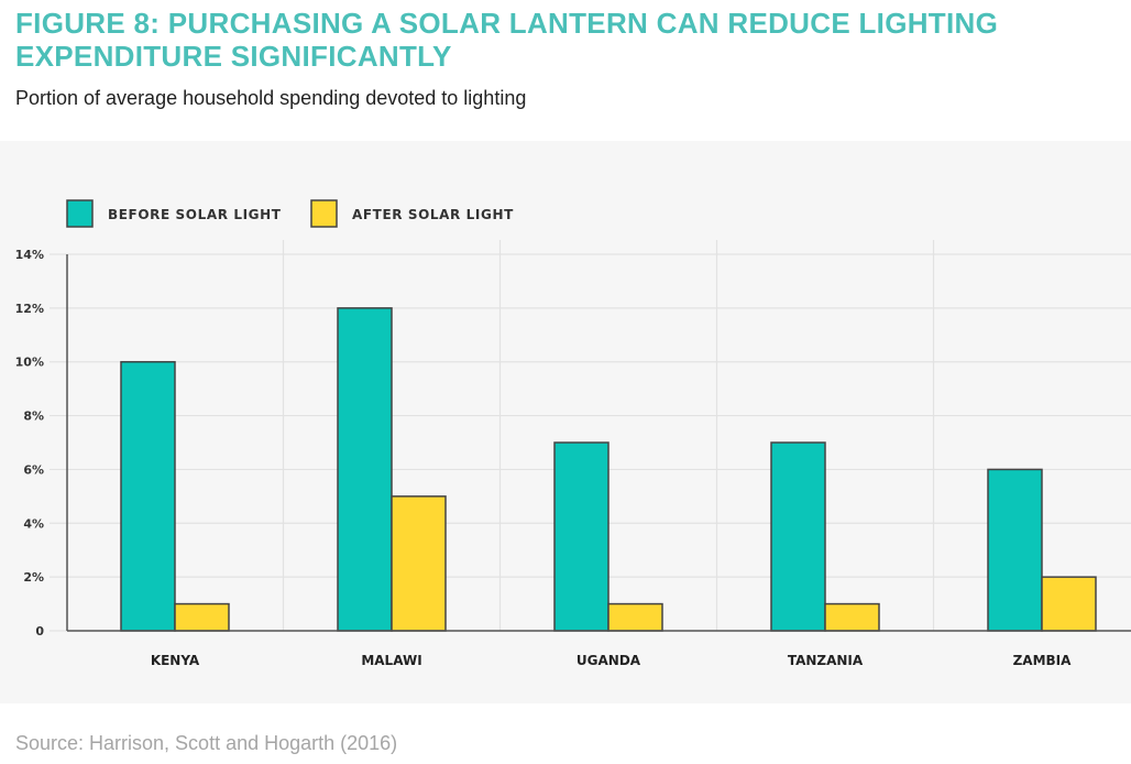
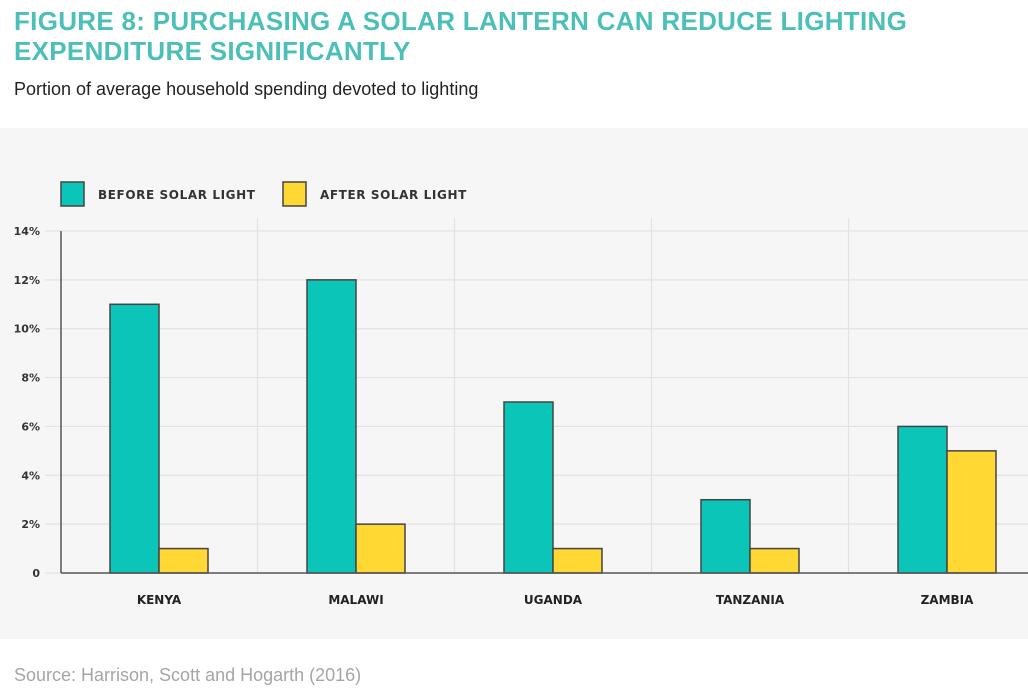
BEFORE SOLAR LIGHT/KENYA: 10% -> 11%
AFTER SOLAR LIGHT/MALAWI: 5% -> 2%
BEFORE SOLAR LIGHT/TANZANIA: 7% -> 3%
AFTER SOLAR LIGHT/ZAMBIA: 2% -> 5%
